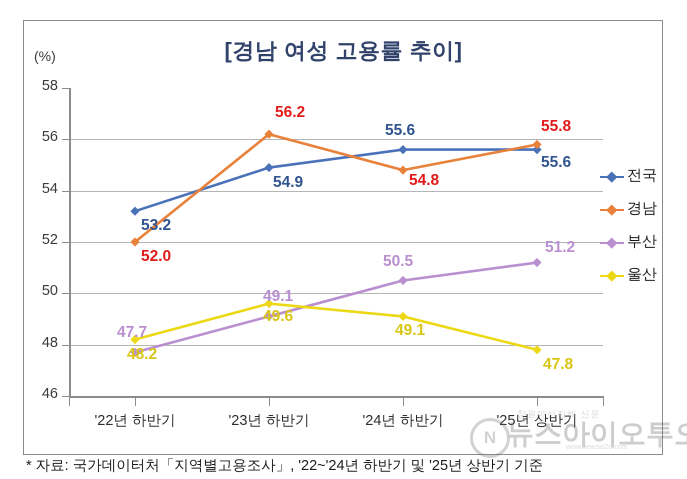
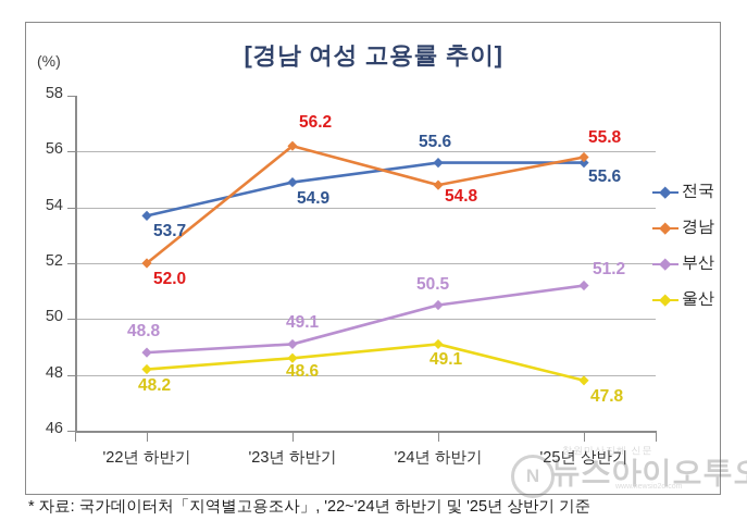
전국/'22년 하반기: 53.2 -> 53.7
부산/'22년 하반기: 47.7 -> 48.8
울산/'23년 하반기: 49.6 -> 48.6
